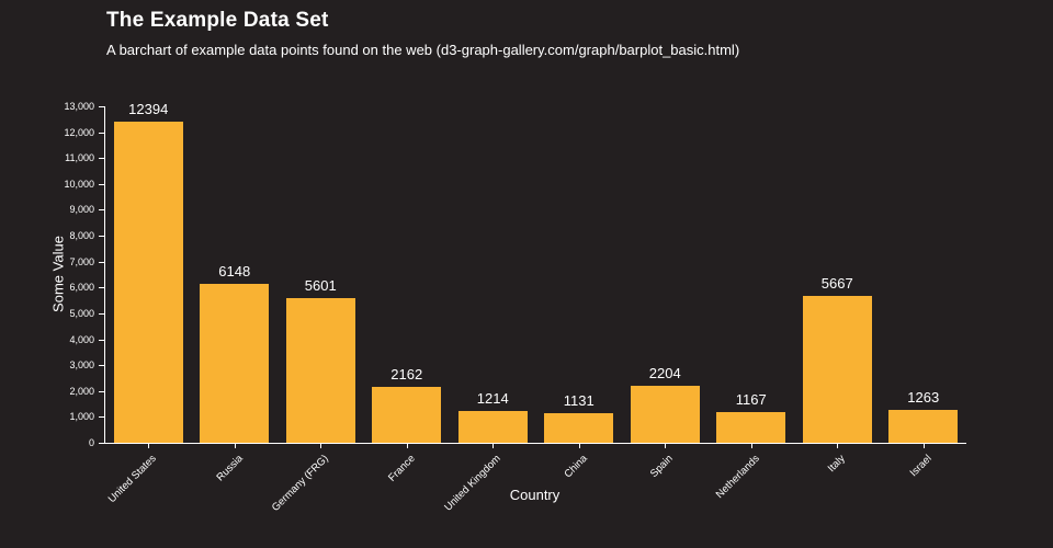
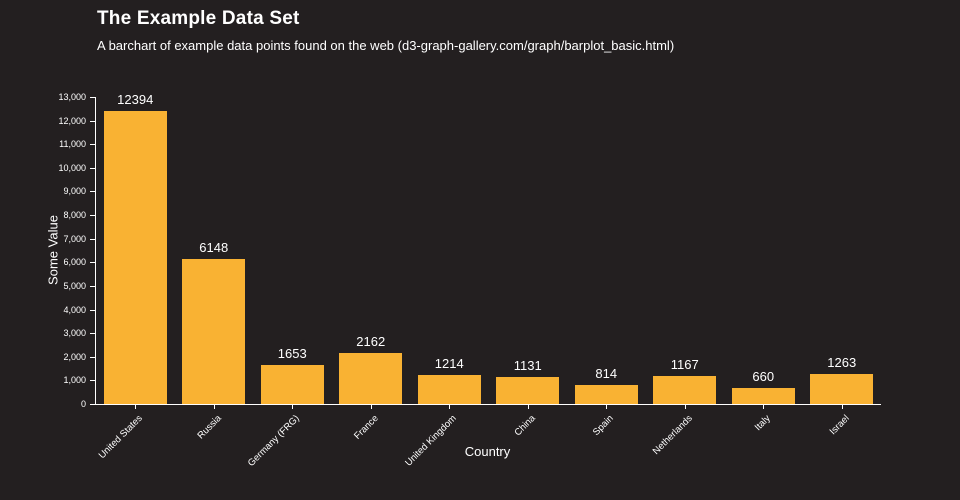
Germany (FRG): 5601 -> 1653
Spain: 2204 -> 814
Italy: 5667 -> 660
